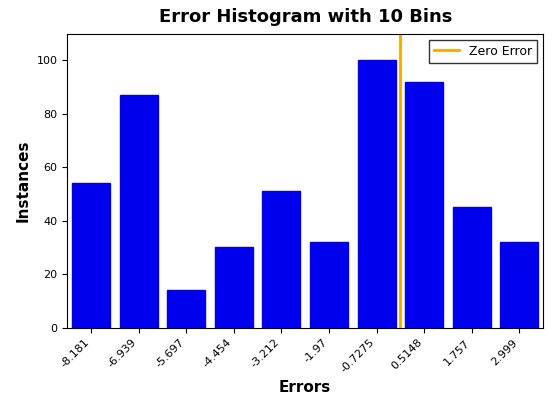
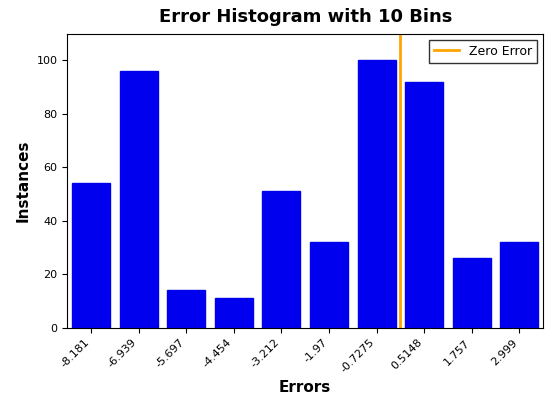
-6.939: 87 -> 96
-4.454: 30 -> 11
1.757: 45 -> 26
